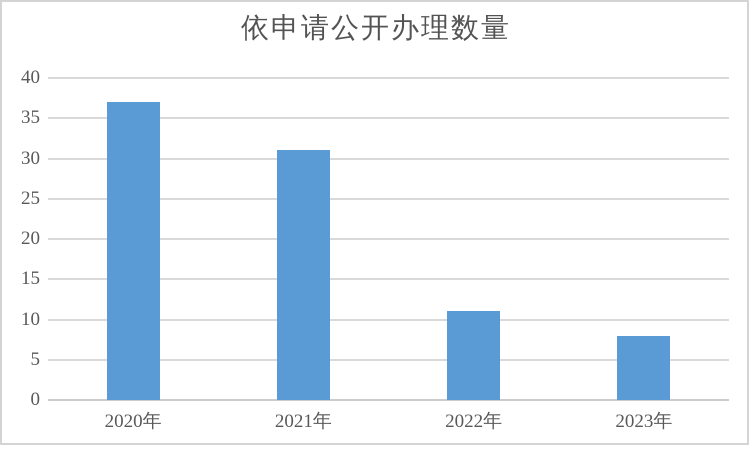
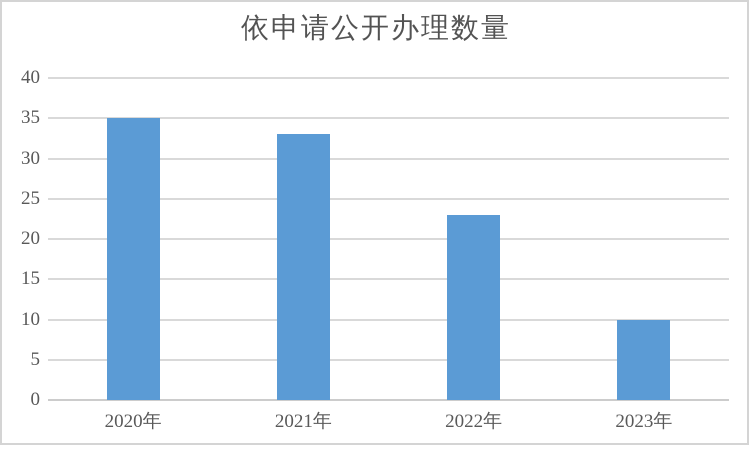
2020年: 37 -> 35
2021年: 31 -> 33
2022年: 11 -> 23
2023年: 8 -> 10
